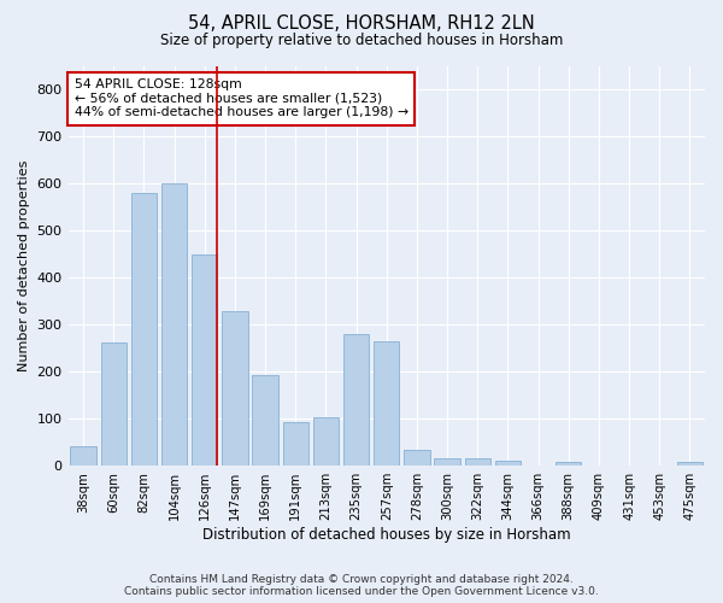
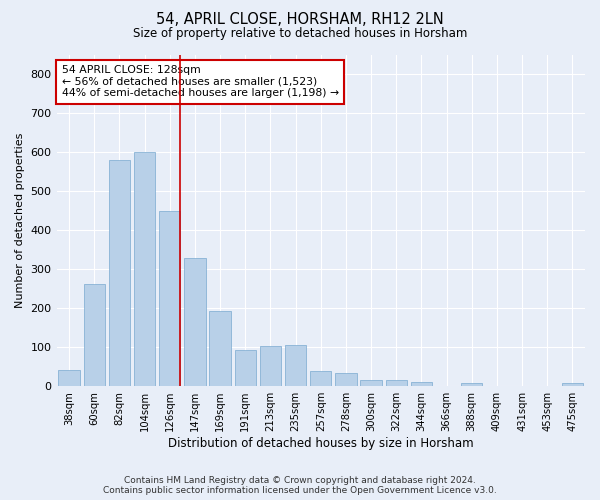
235sqm: 280 -> 105
257sqm: 265 -> 40
